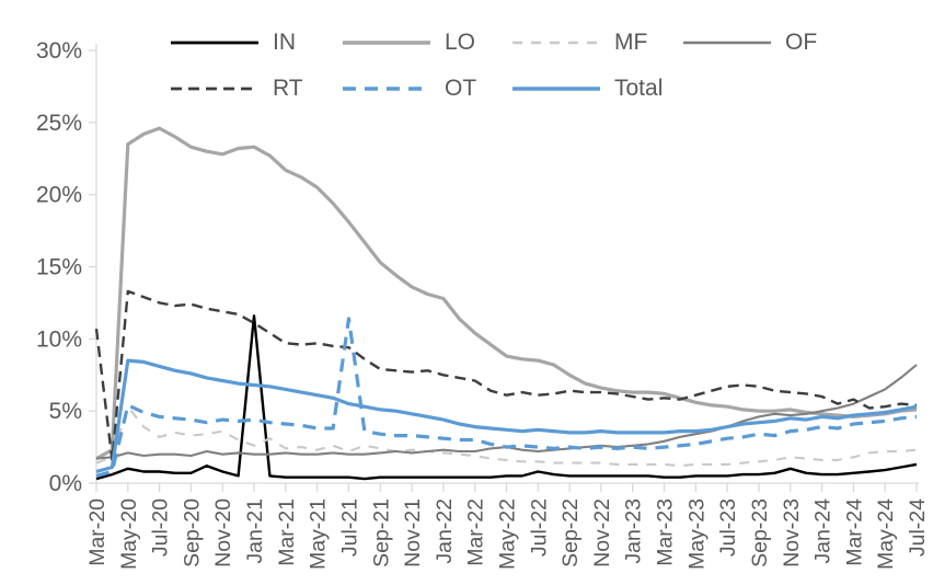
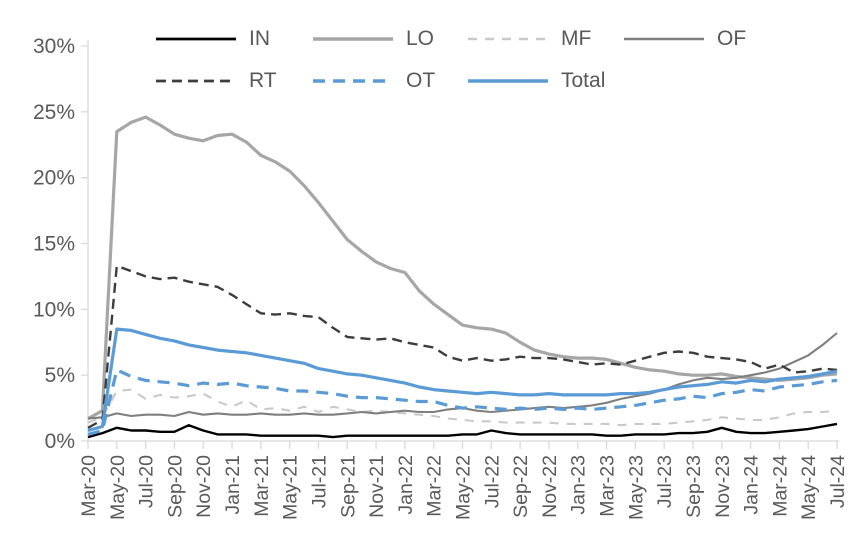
RT/Mar-20: 10.7% -> 1.0%
MF/May-20: 5.3% -> 3.8%
IN/Jan-21: 11.6% -> 0.5%
OT/Jul-21: 11.4% -> 3.7%
